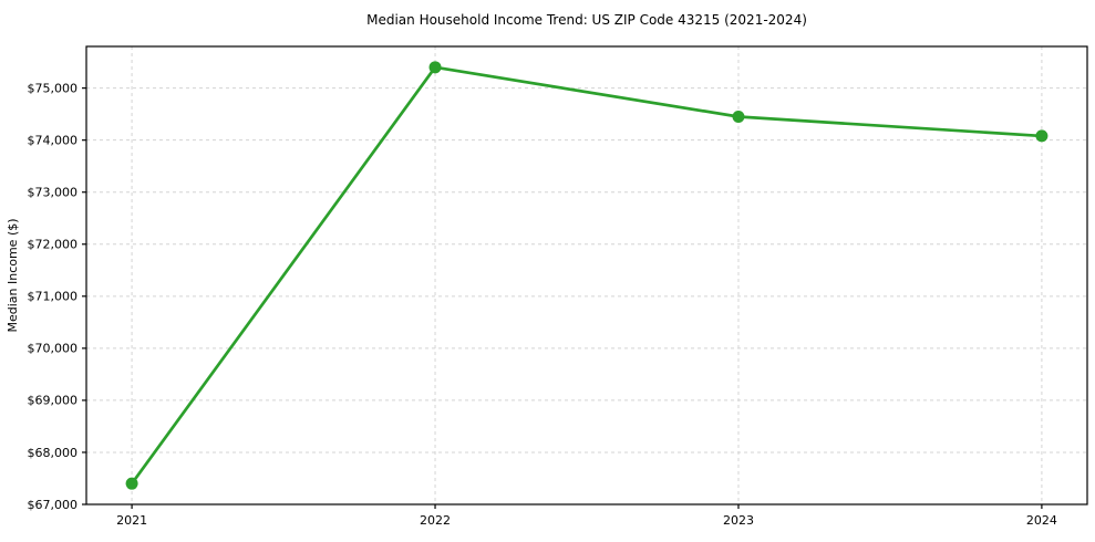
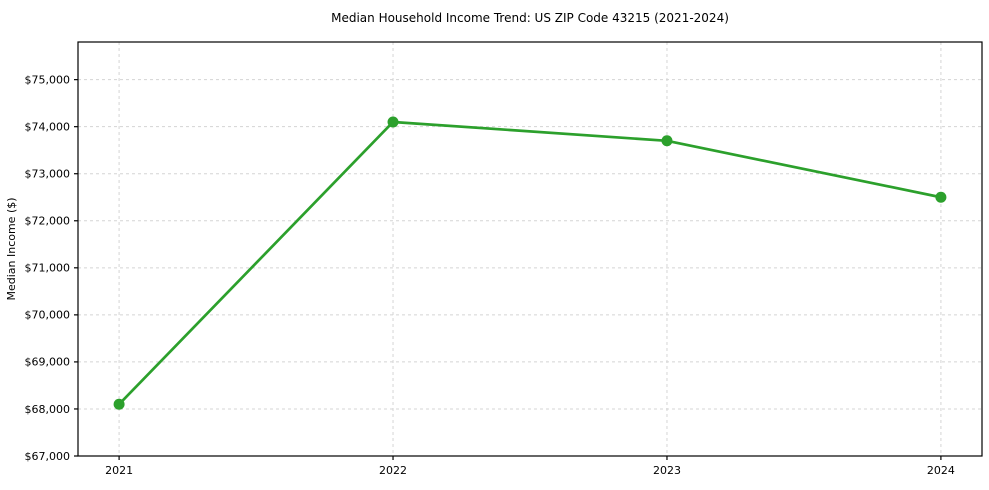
2021: $67400 -> $68100
2022: $75400 -> $74100
2023: $74400 -> $73700
2024: $74100 -> $72500
